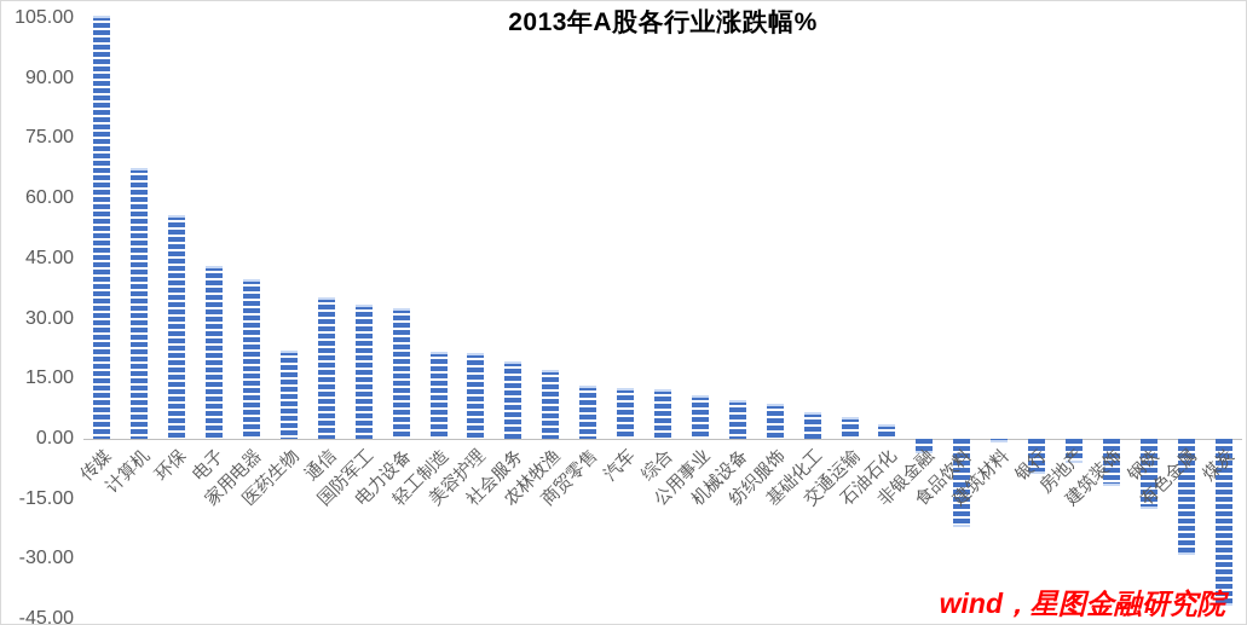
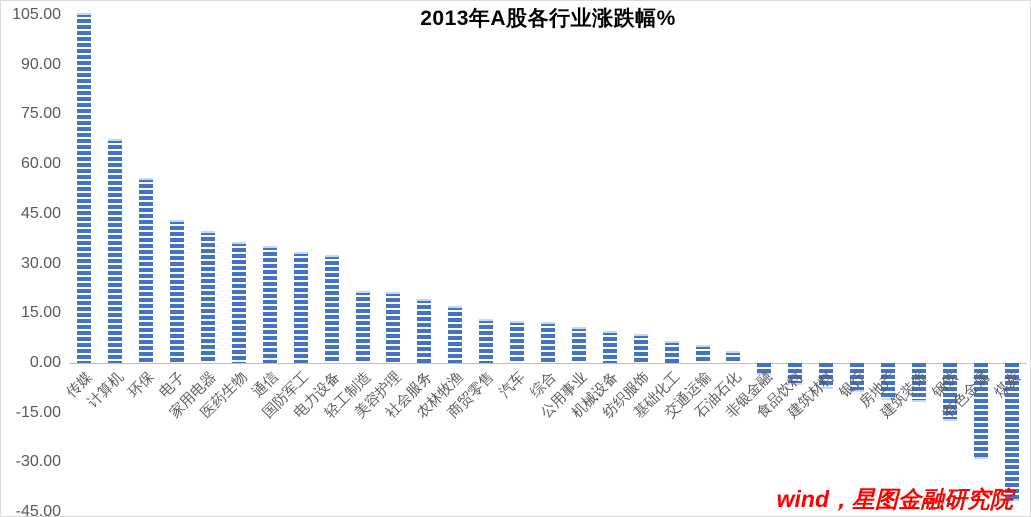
医药生物: 22 -> 37
食品饮料: -22 -> -7
建筑材料: -1 -> -8
房地产: -6 -> -11
